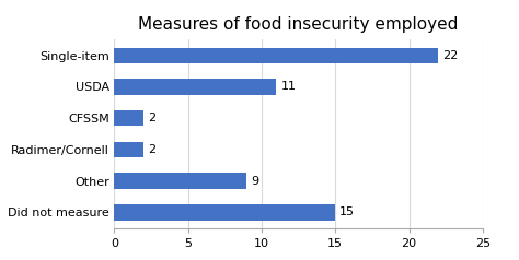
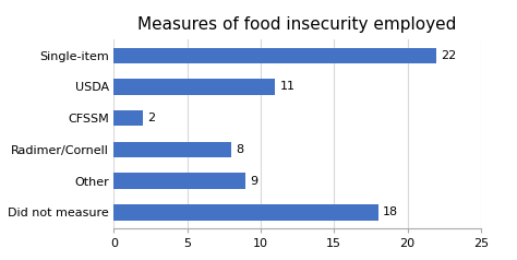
Radimer/Cornell: 2 -> 8
Did not measure: 15 -> 18
